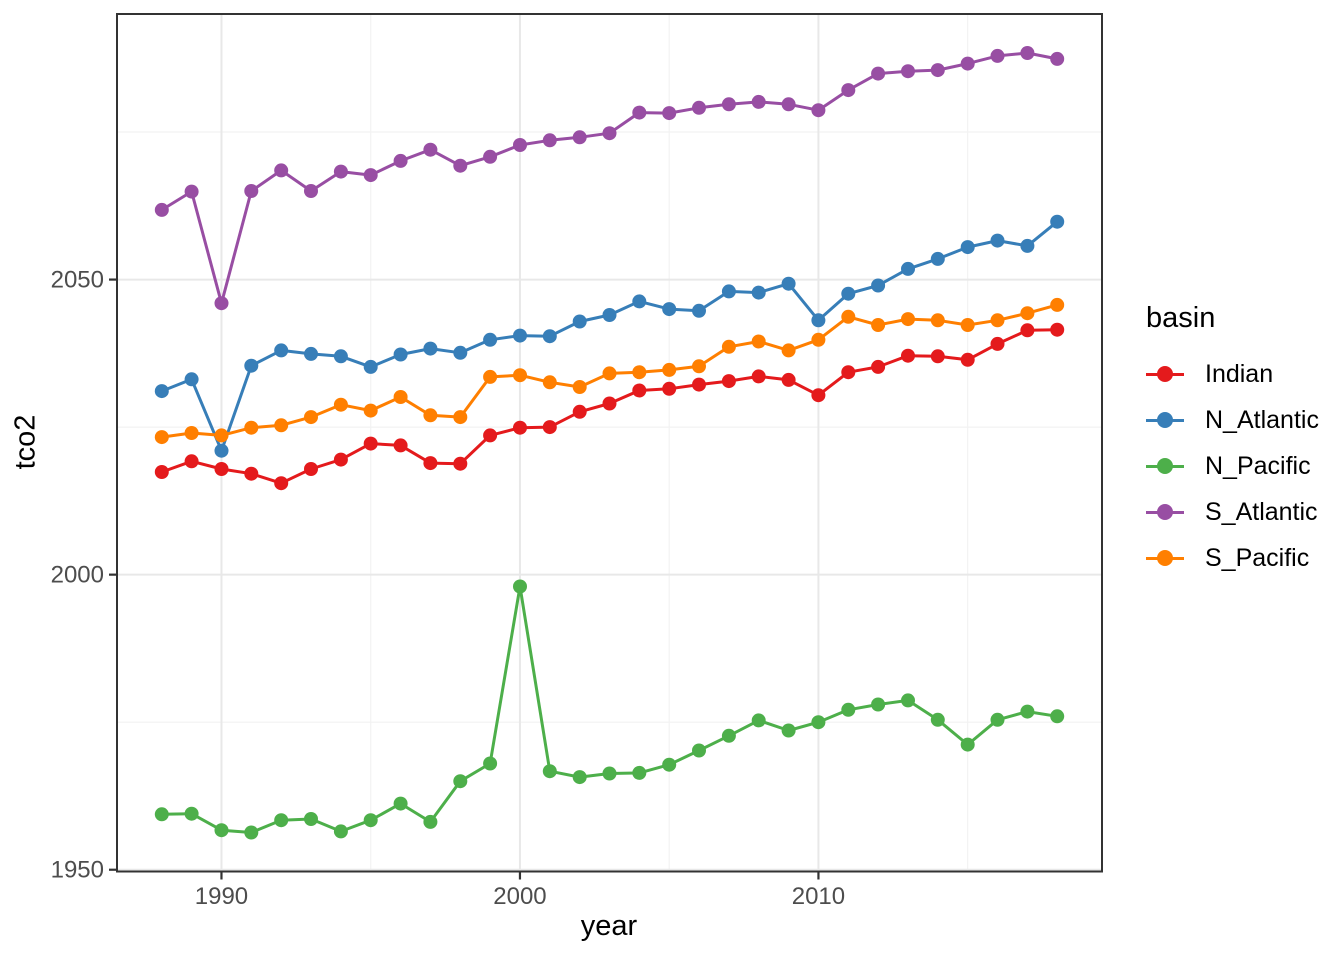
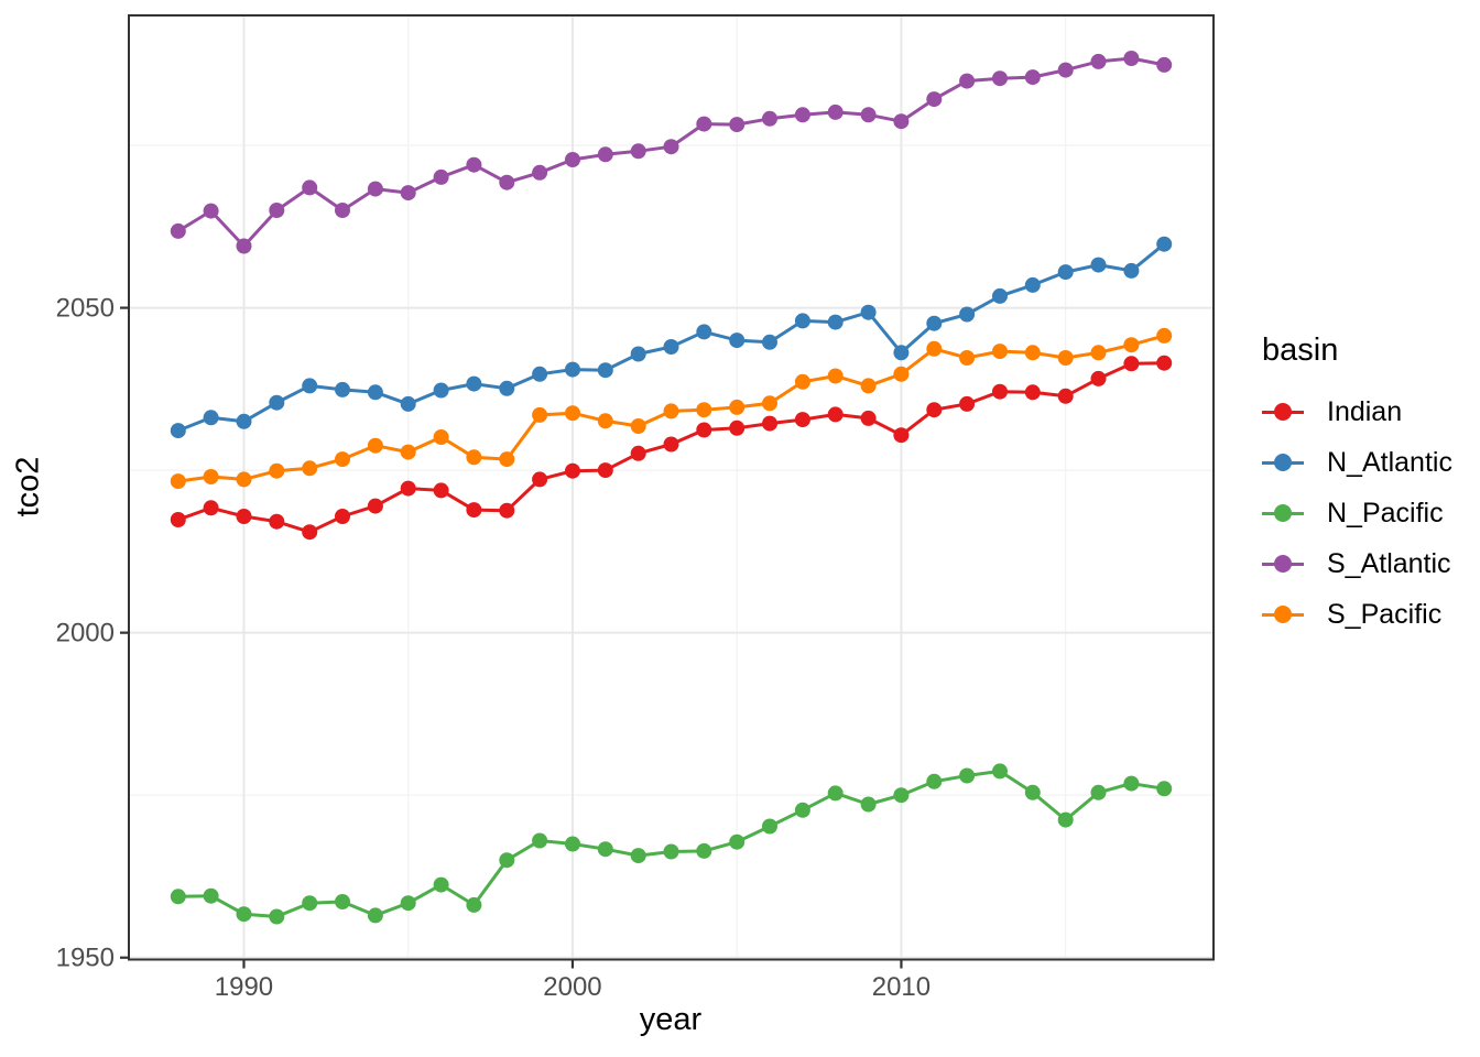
N_Atlantic/1990: 2021 -> 2032
S_Atlantic/1990: 2046 -> 2060
N_Pacific/2000: 1998 -> 1968
